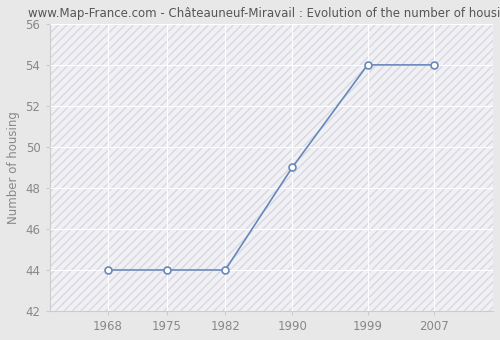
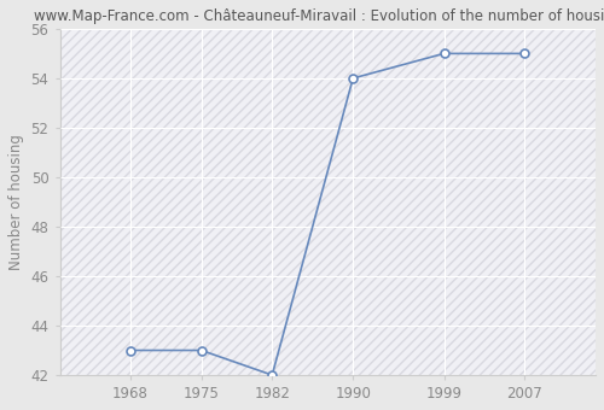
1968: 44 -> 43
1975: 44 -> 43
1982: 44 -> 42
1990: 49 -> 54
1999: 54 -> 55
2007: 54 -> 55
